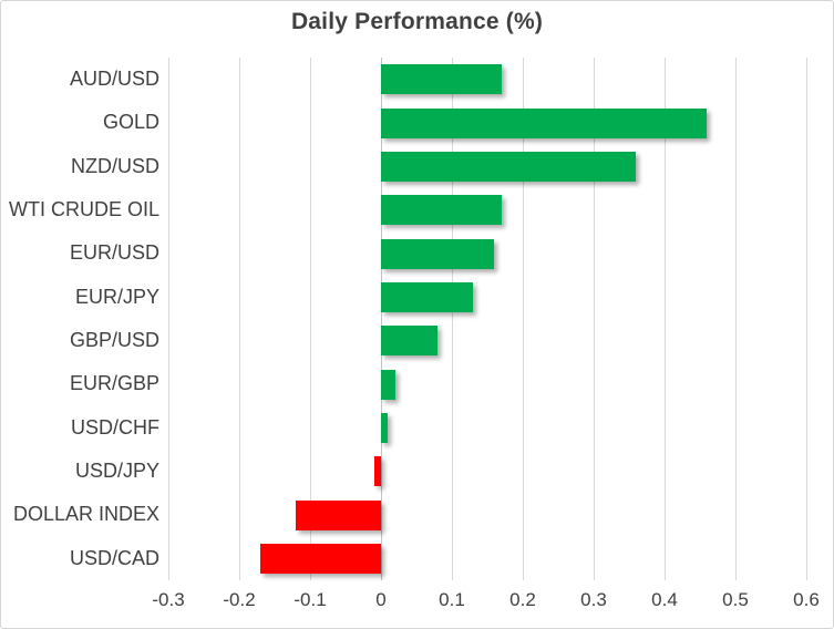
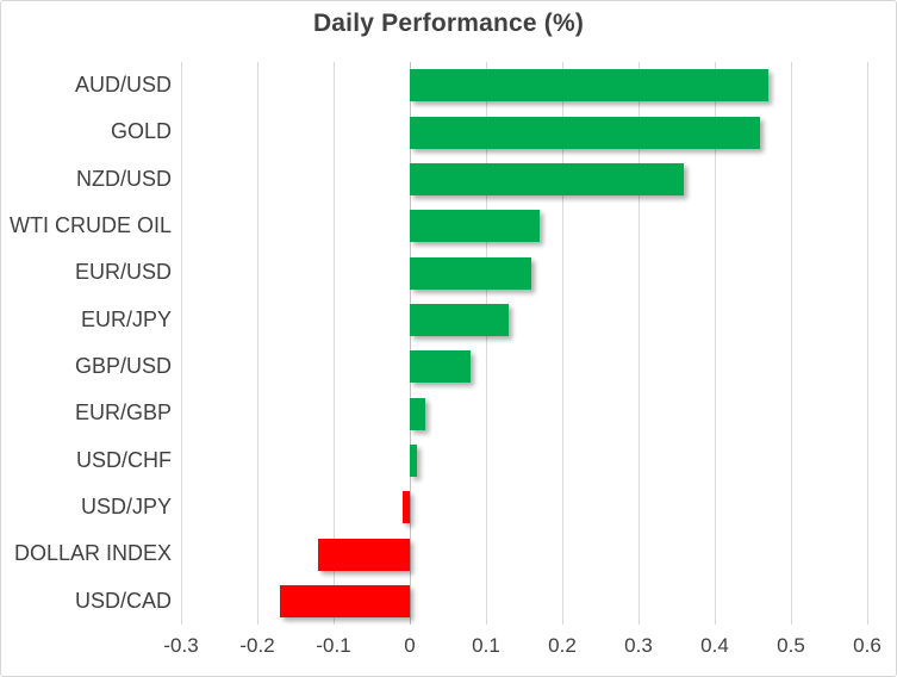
AUD/USD: 0.17 -> 0.47
